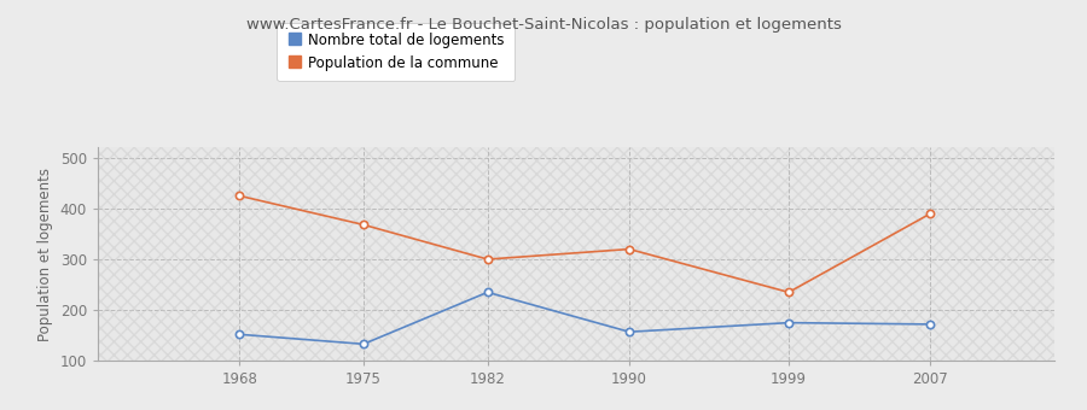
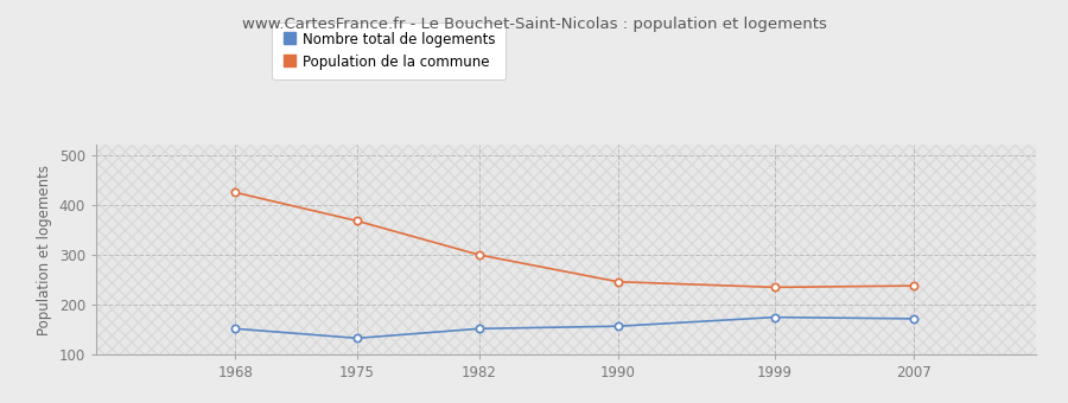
Nombre total de logements/1982: 235 -> 152
Population de la commune/1990: 320 -> 246
Population de la commune/2007: 390 -> 238
